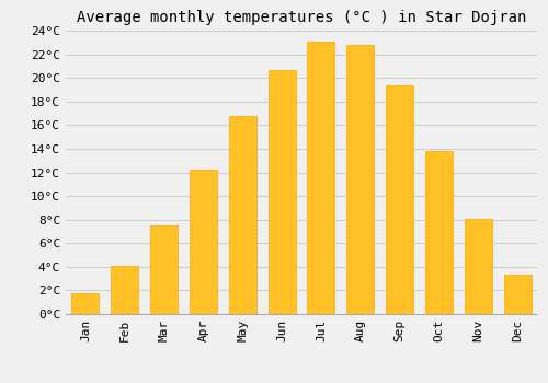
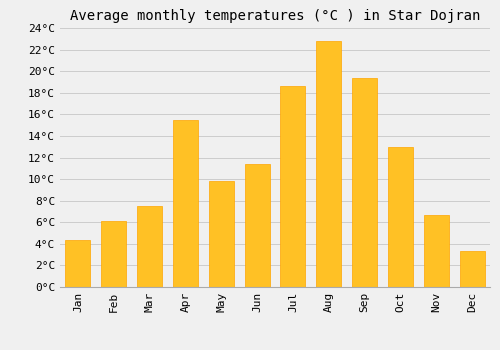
Jan: 1.8°C -> 4.4°C
Feb: 4.1°C -> 6.1°C
Apr: 12.2°C -> 15.5°C
May: 16.8°C -> 9.8°C
Jun: 20.7°C -> 11.4°C
Jul: 23.1°C -> 18.6°C
Oct: 13.8°C -> 13.0°C
Nov: 8.1°C -> 6.7°C
